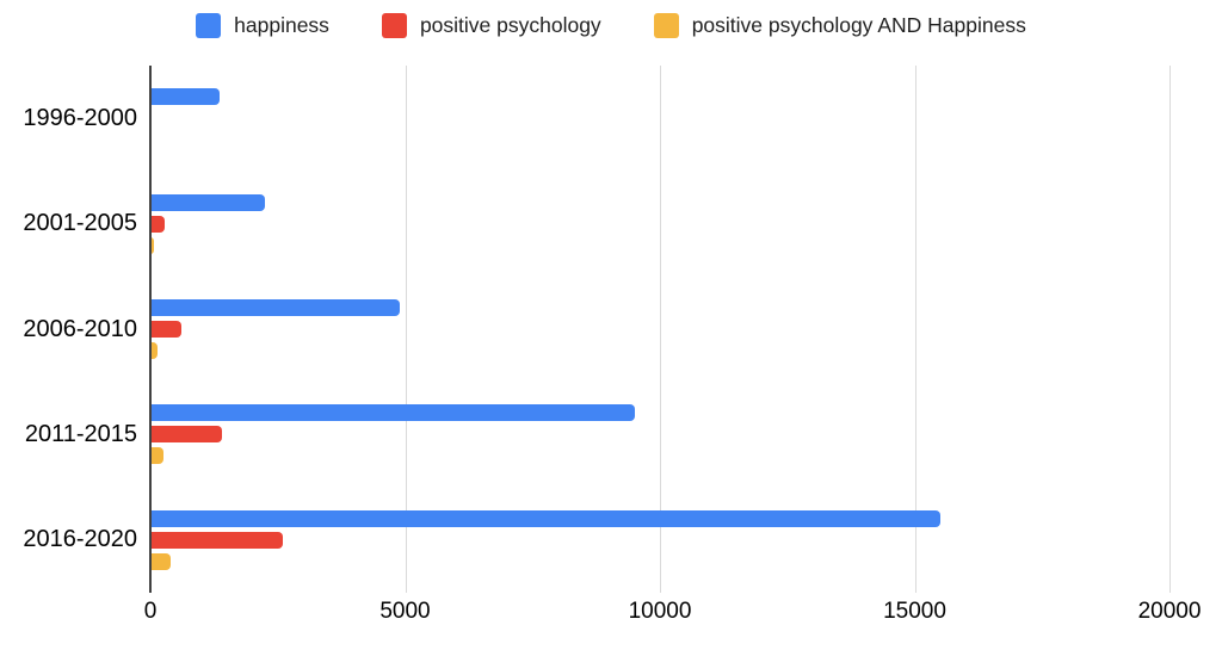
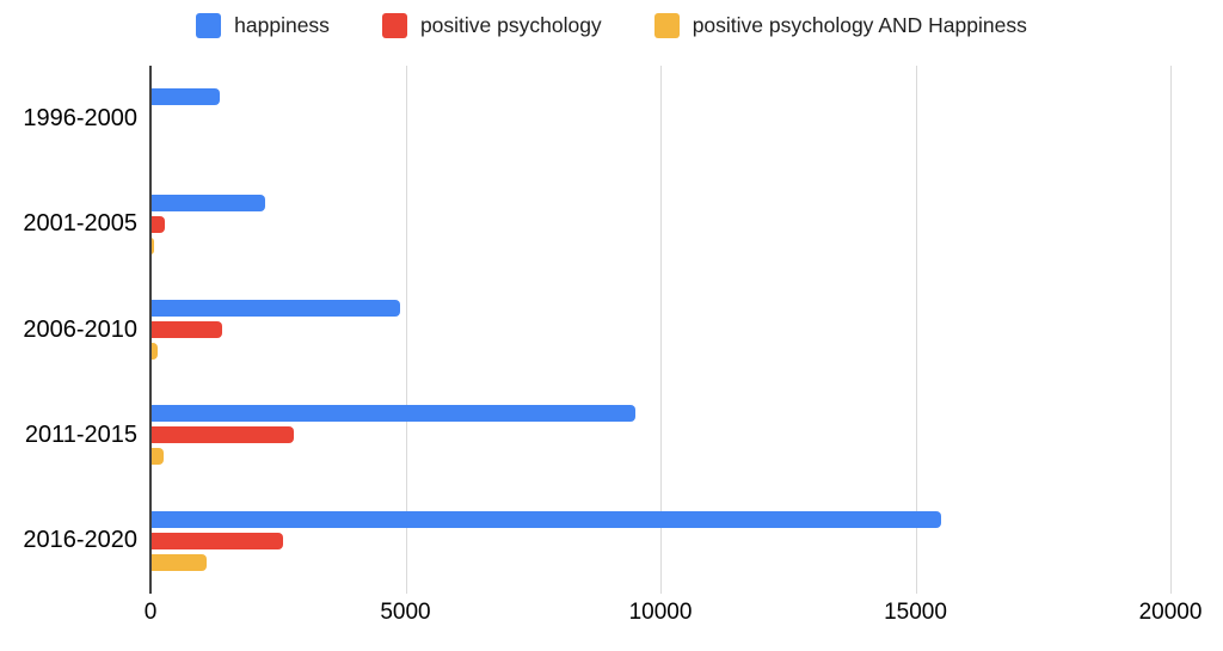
positive psychology/2006-2010: 600 -> 1400
positive psychology/2011-2015: 1400 -> 2800
positive psychology AND Happiness/2016-2020: 400 -> 1100
